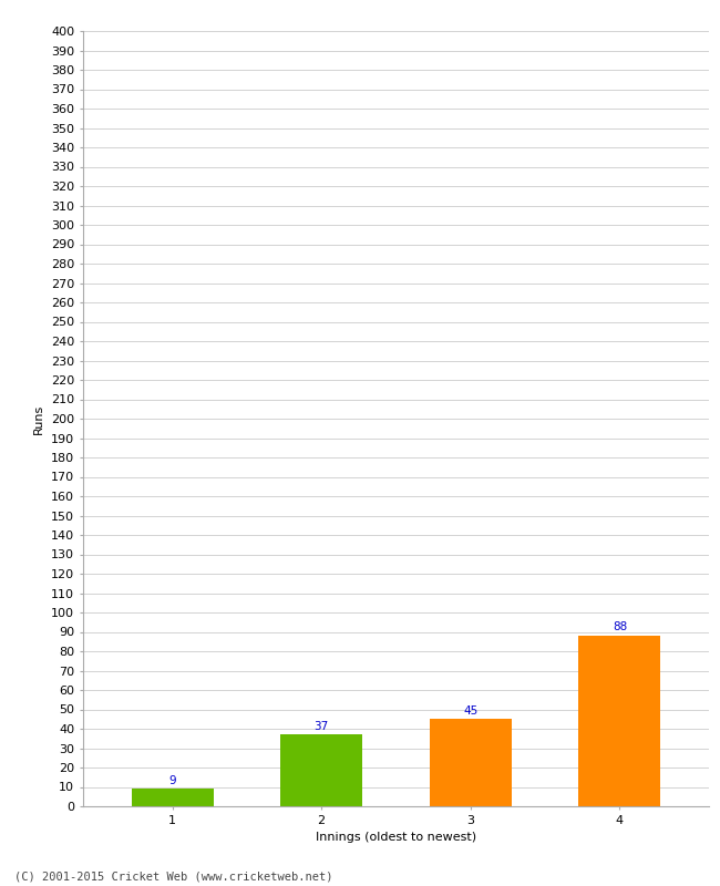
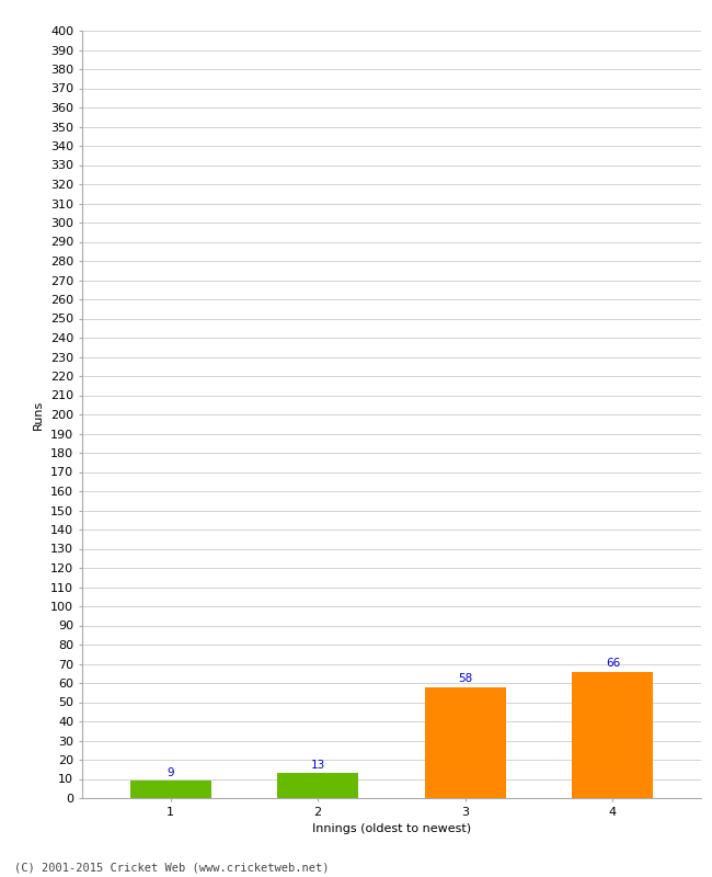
2: 37 -> 13
3: 45 -> 58
4: 88 -> 66
